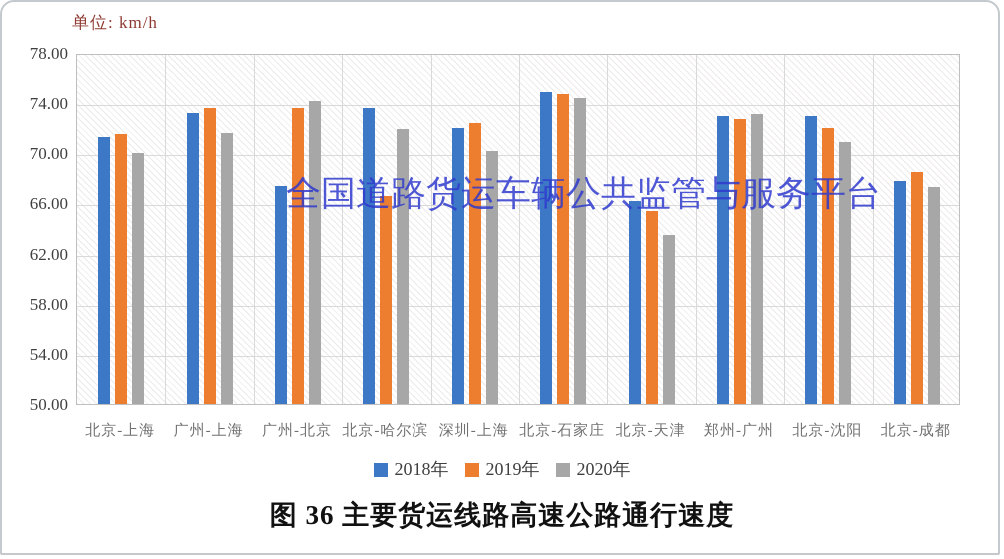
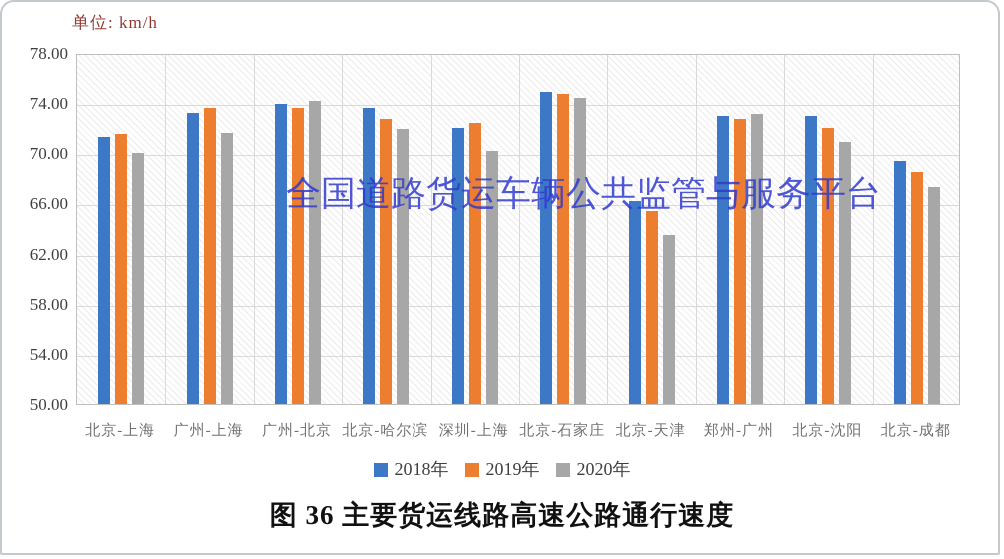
2018年/广州-北京: 67.4 -> 73.9
2019年/北京-哈尔滨: 66.6 -> 72.7
2018年/北京-成都: 67.8 -> 69.4
